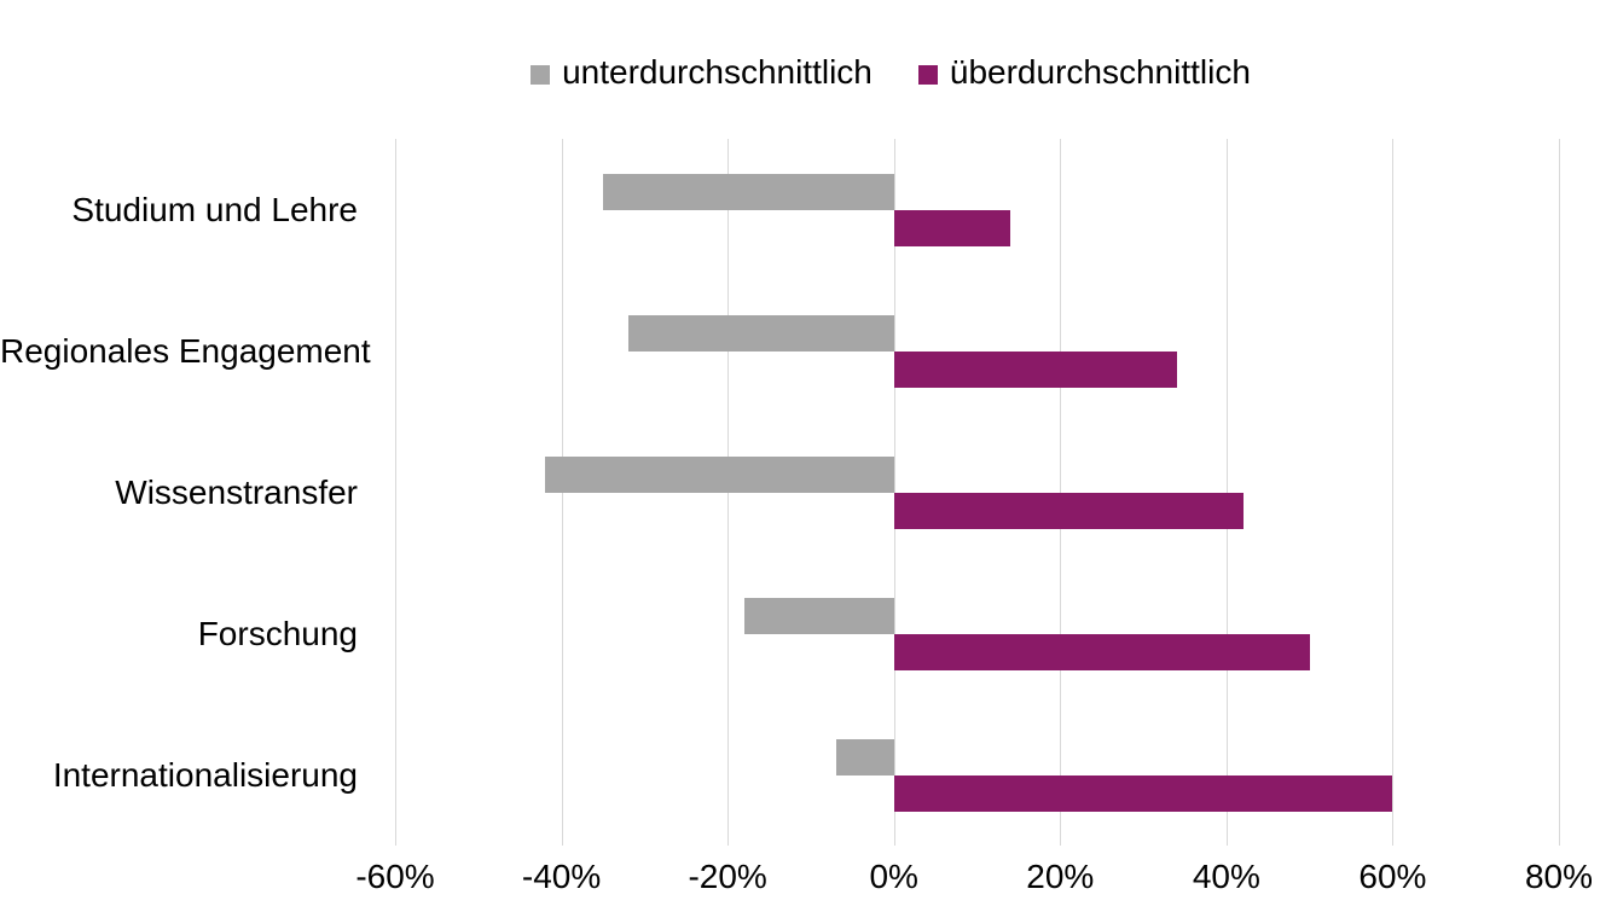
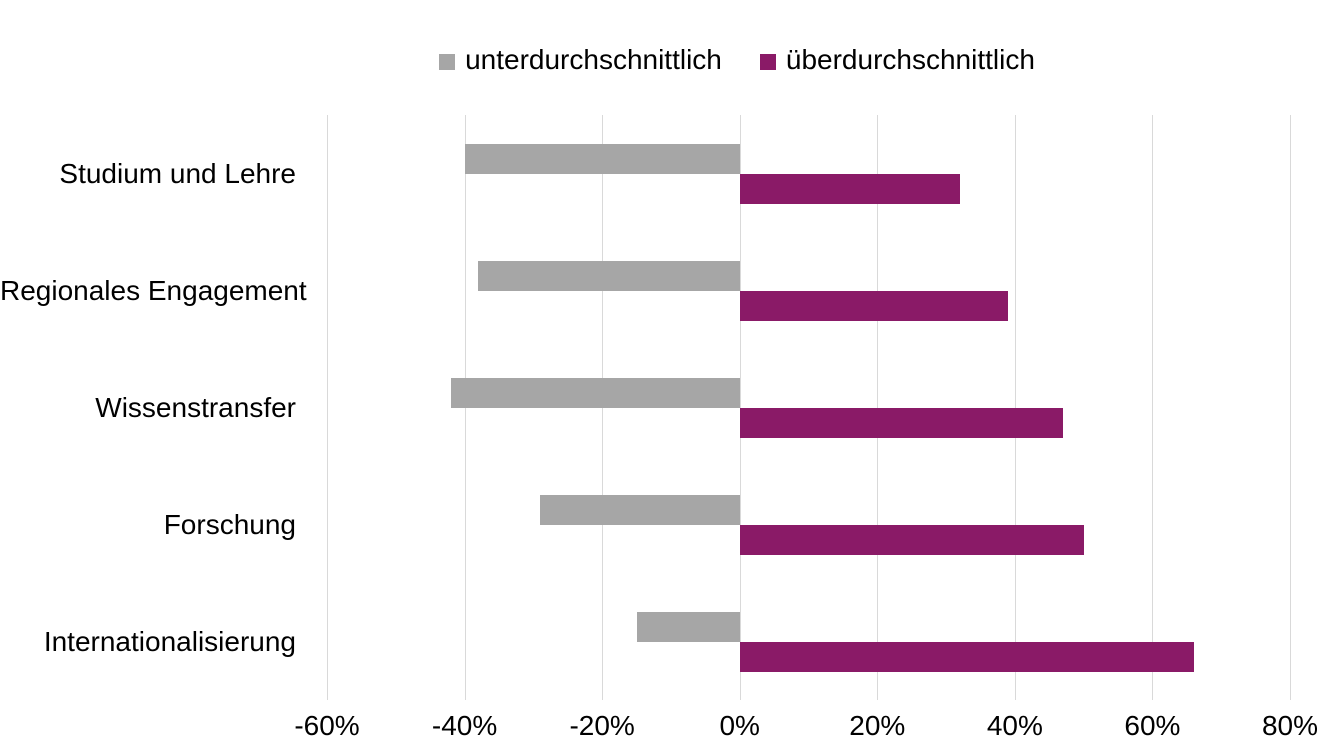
unterdurchschnittlich/Studium und Lehre: -35% -> -40%
überdurchschnittlich/Studium und Lehre: 14% -> 32%
unterdurchschnittlich/Regionales Engagement: -32% -> -38%
überdurchschnittlich/Regionales Engagement: 34% -> 39%
überdurchschnittlich/Wissenstransfer: 42% -> 47%
unterdurchschnittlich/Forschung: -18% -> -29%
unterdurchschnittlich/Internationalisierung: -7% -> -15%
überdurchschnittlich/Internationalisierung: 60% -> 66%
